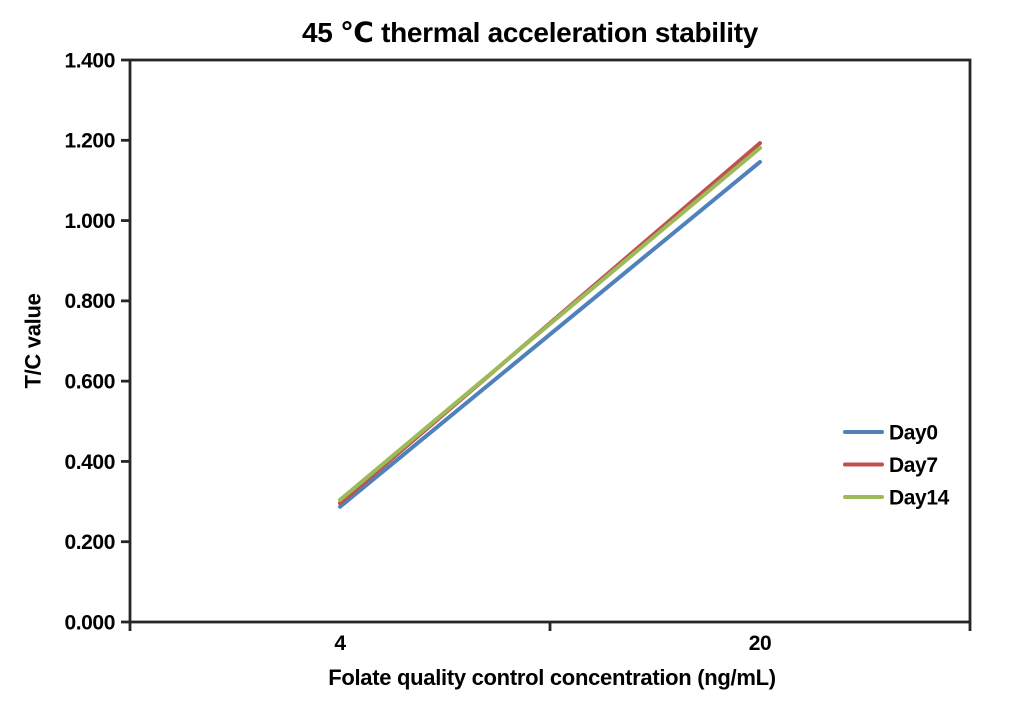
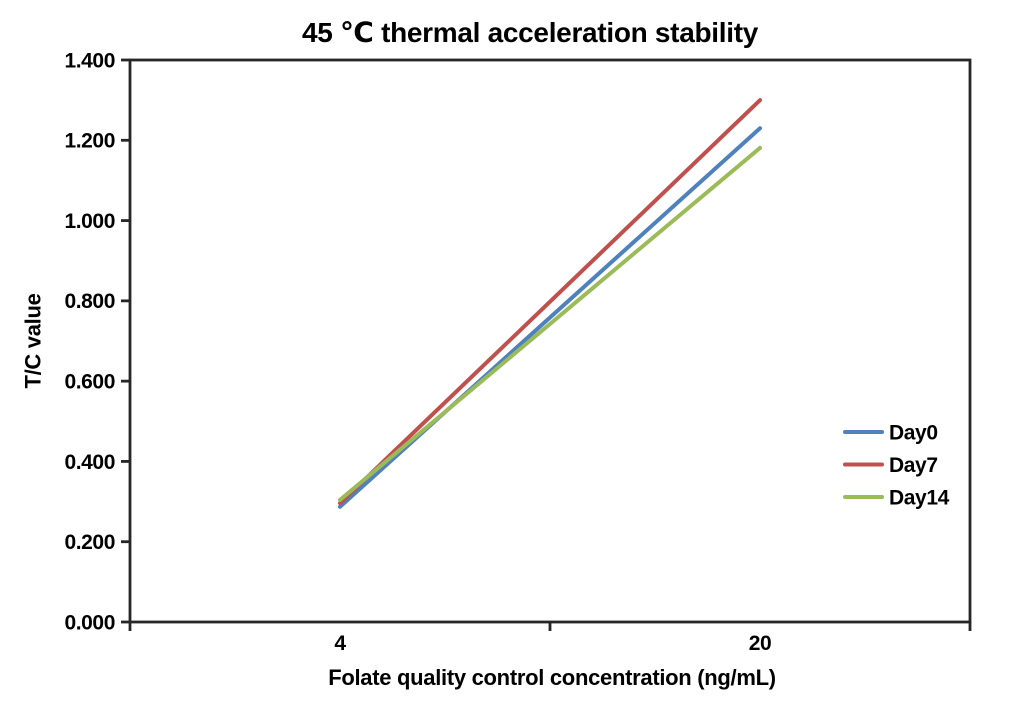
Day0/20: 1.15 -> 1.23
Day7/20: 1.19 -> 1.30
